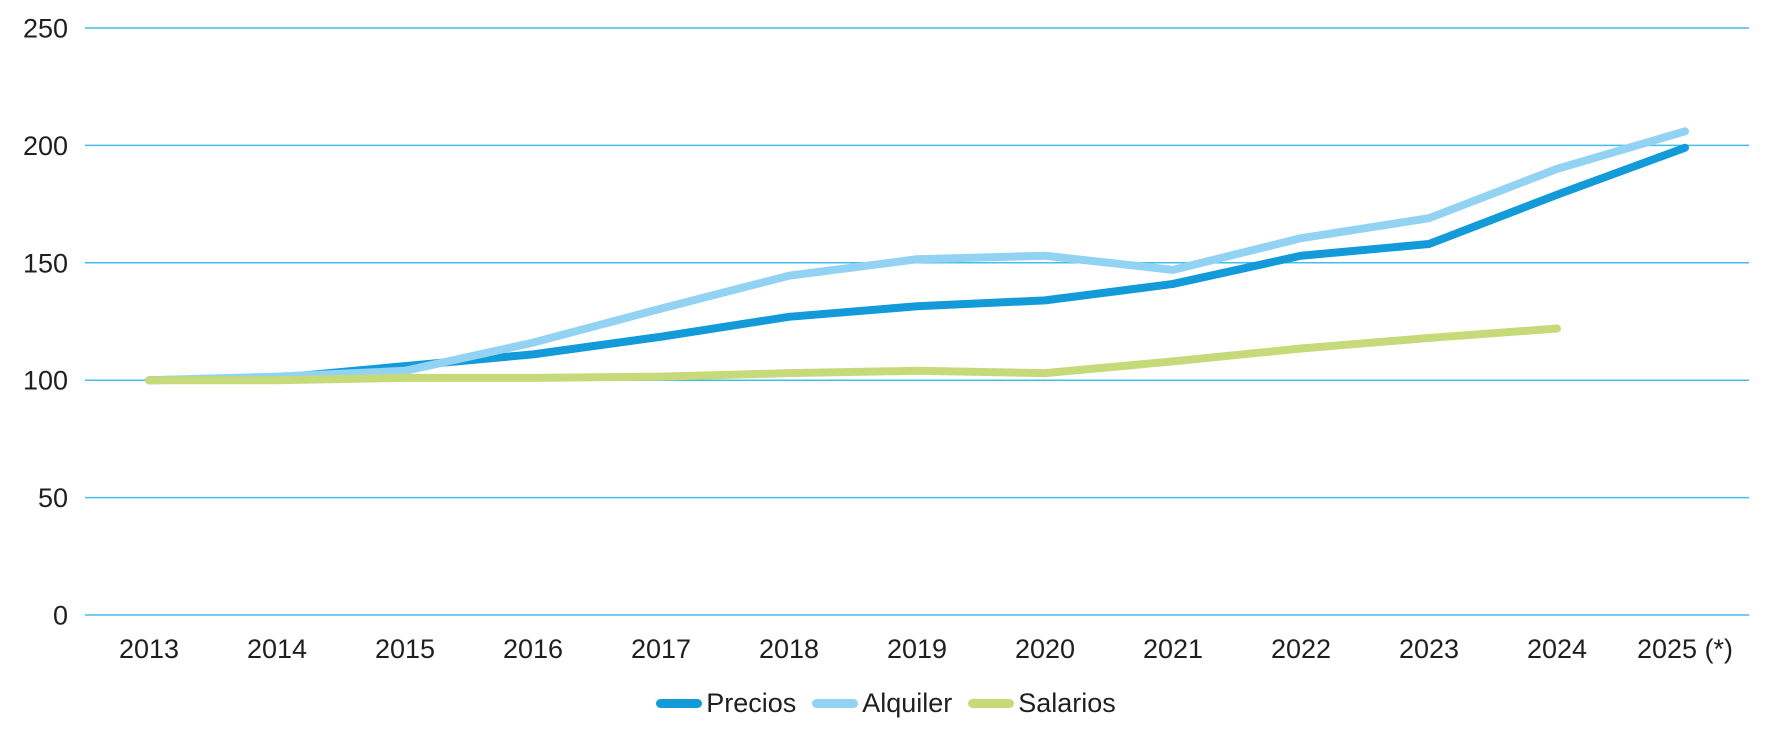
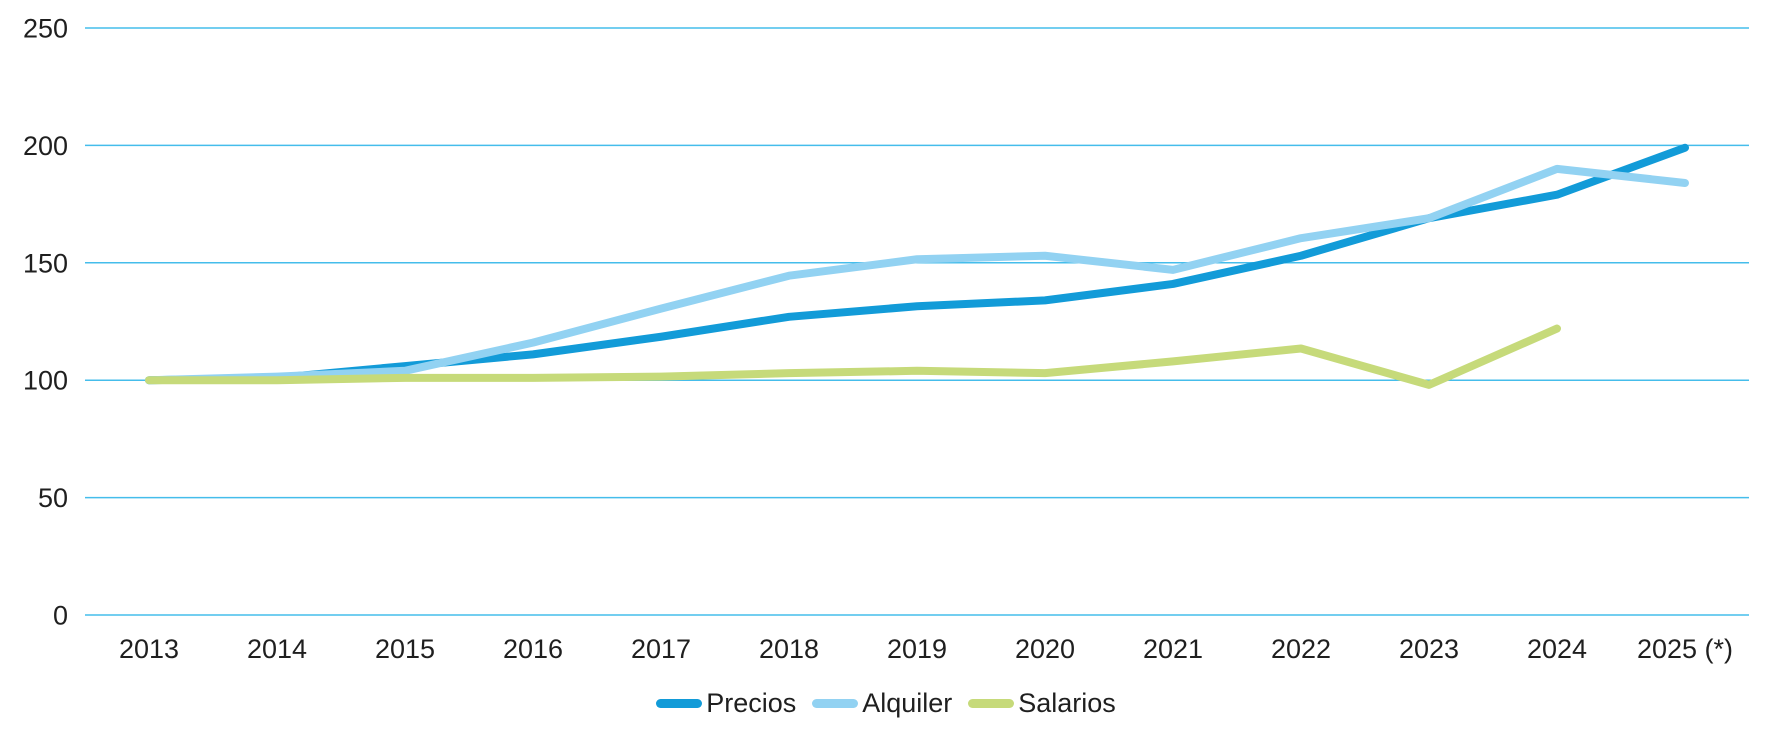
Precios/2023: 158 -> 169
Salarios/2023: 118 -> 98
Alquiler/2025 (*): 206 -> 184
